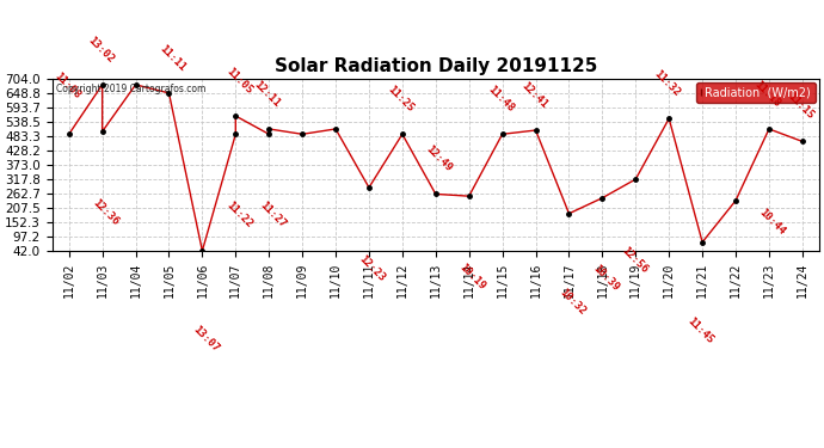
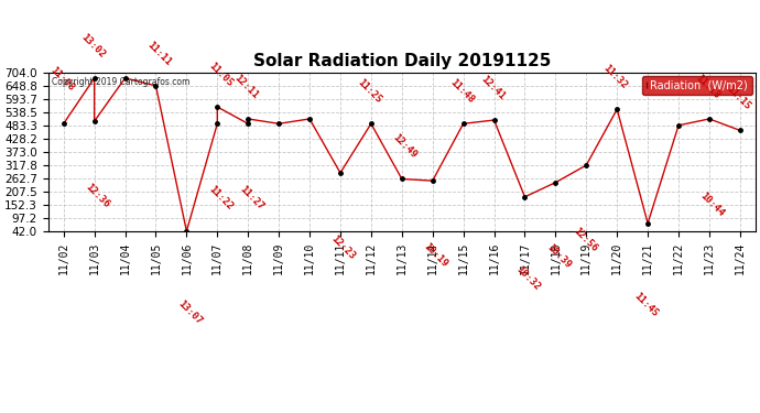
11/22: 235 -> 483
